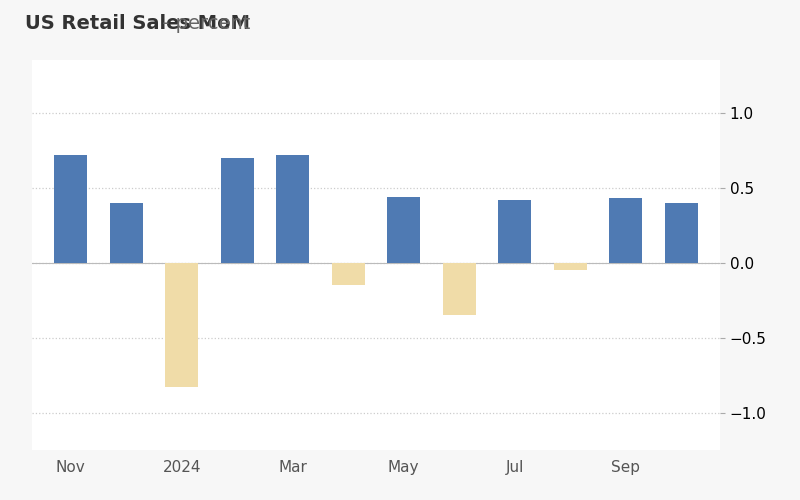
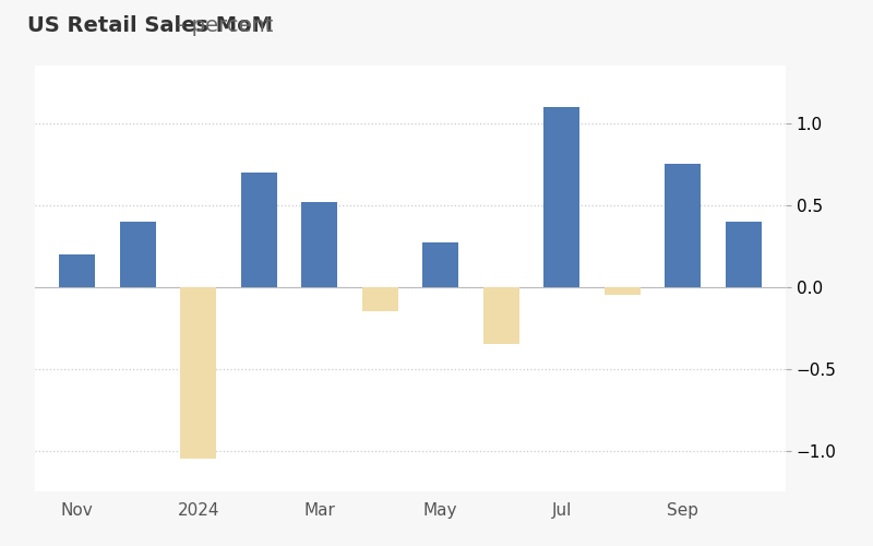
Nov: 0.72 -> 0.20
2024: -0.83 -> -1.05
Mar: 0.72 -> 0.52
May: 0.44 -> 0.27
Jul: 0.42 -> 1.10
Sep: 0.43 -> 0.75
